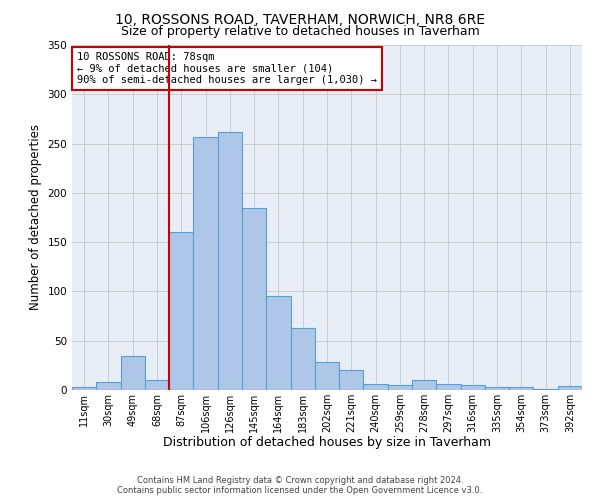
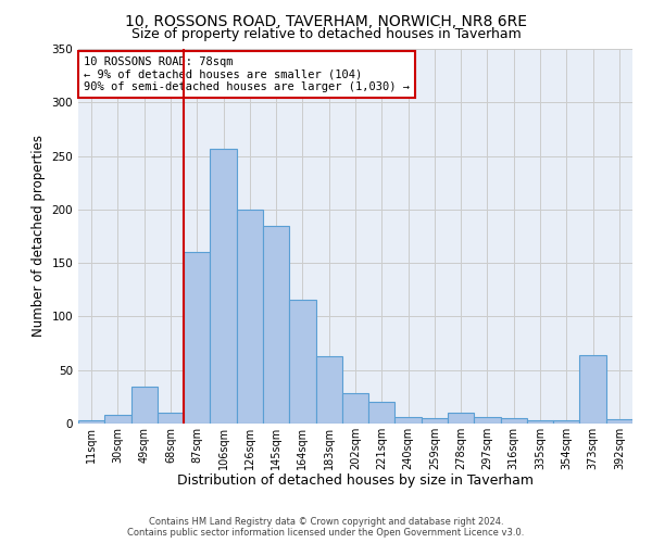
126sqm: 262 -> 200
164sqm: 95 -> 116
373sqm: 1 -> 64
